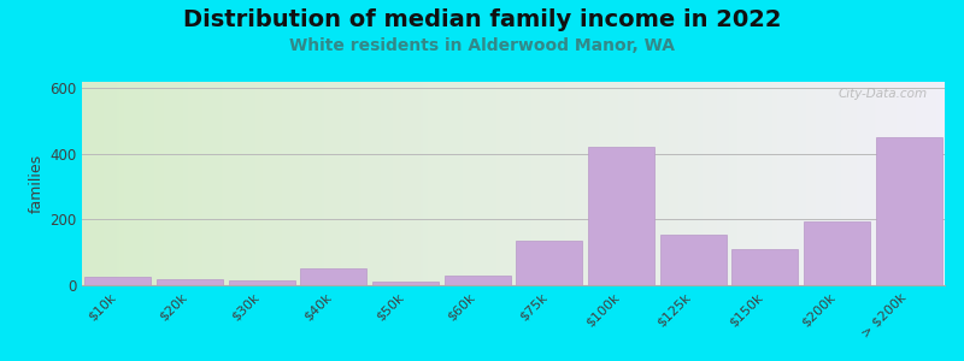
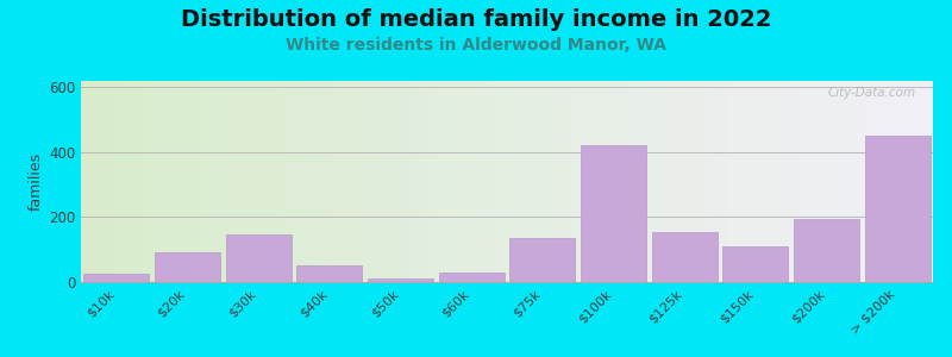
$20k: 18 -> 90
$30k: 15 -> 145
